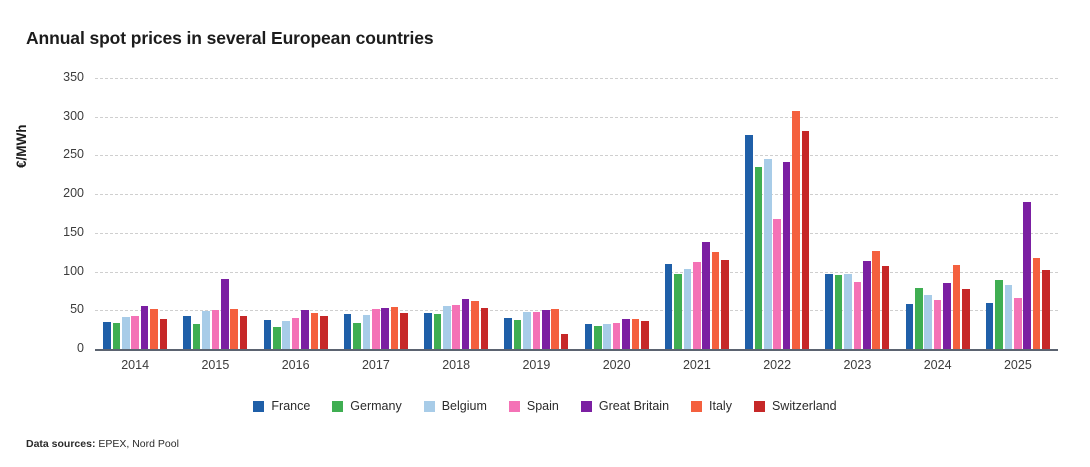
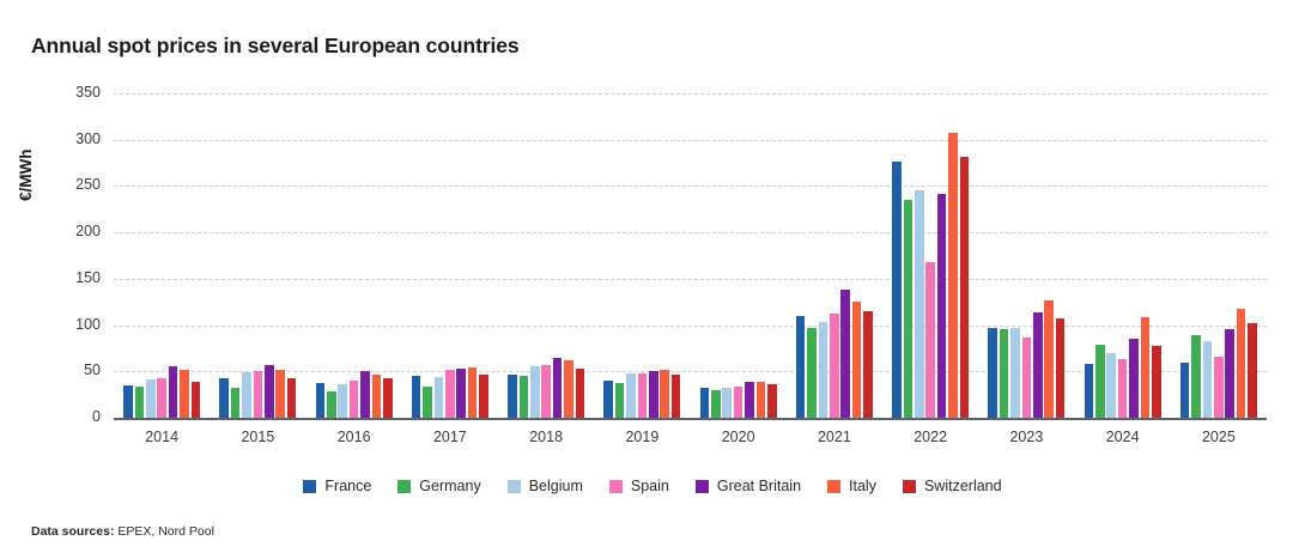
Great Britain/2015: 90 -> 60
Switzerland/2019: 20 -> 50
Great Britain/2025: 190 -> 100
